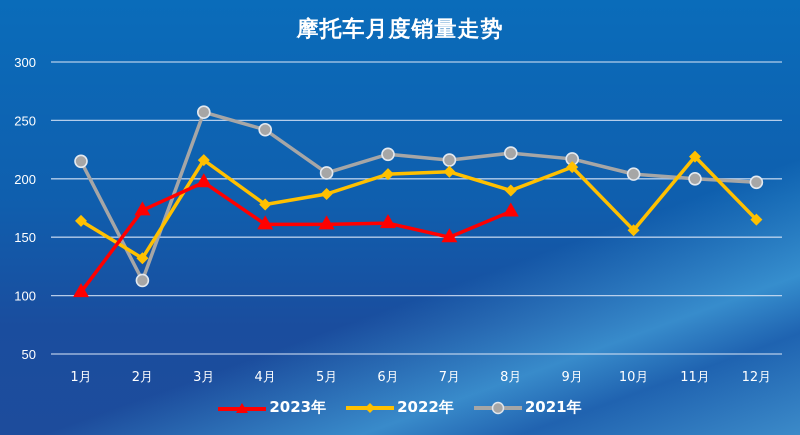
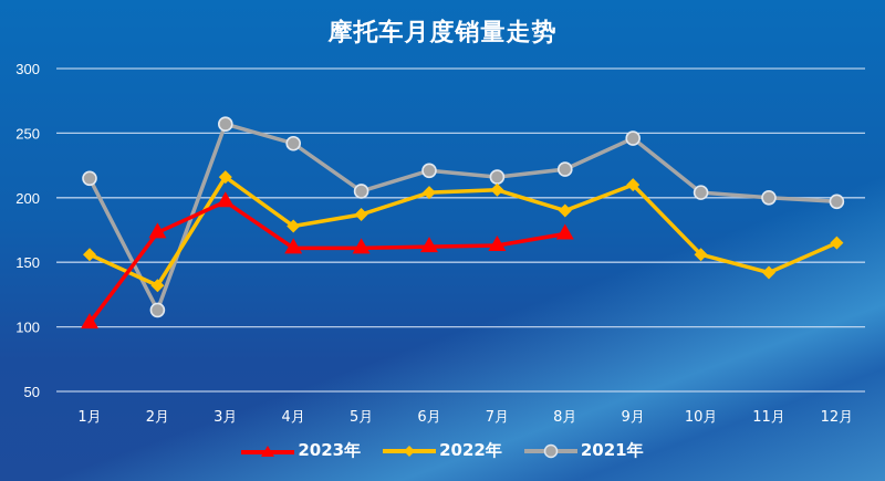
2022年/1月: 164 -> 156
2023年/7月: 150 -> 163
2021年/9月: 217 -> 246
2022年/11月: 219 -> 142
